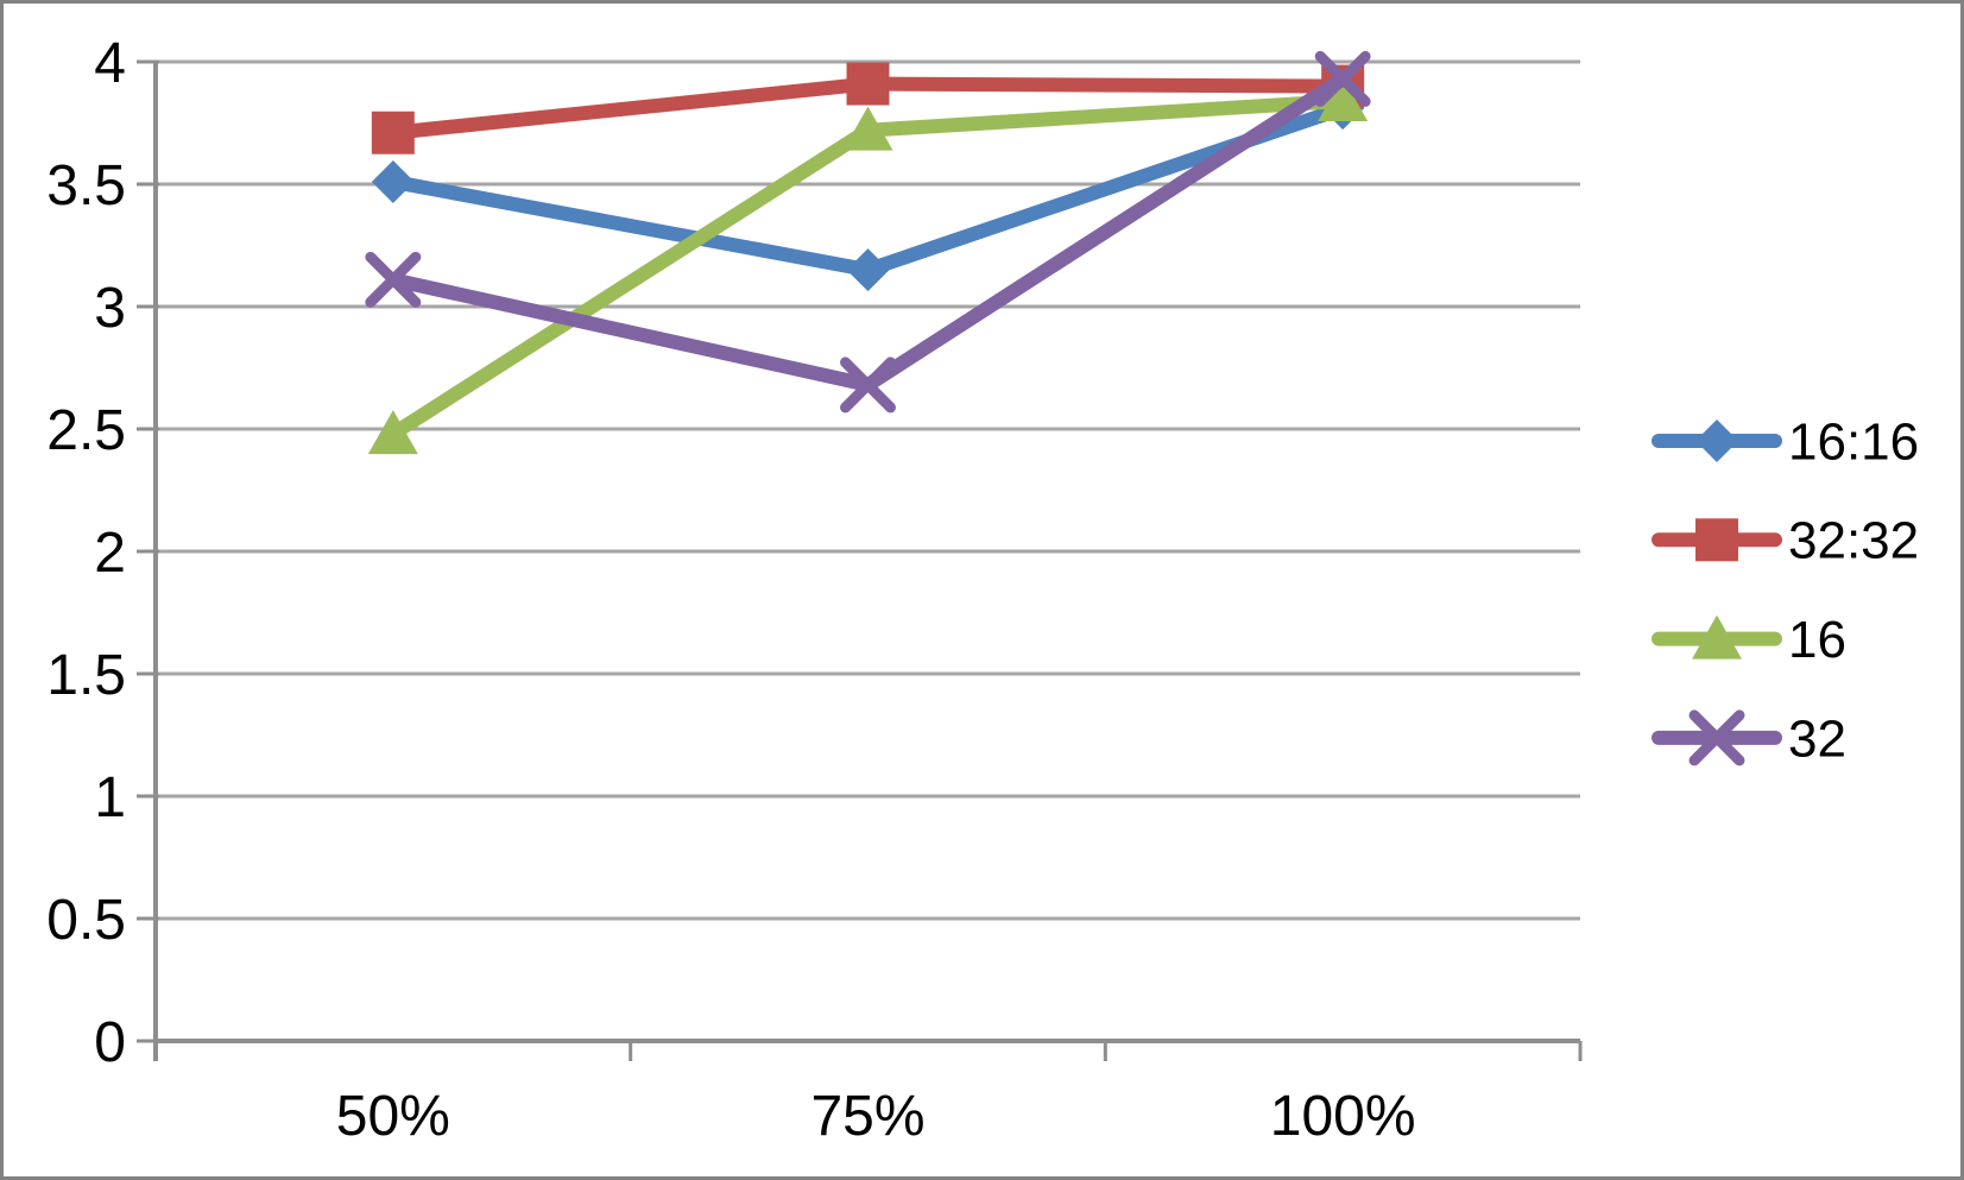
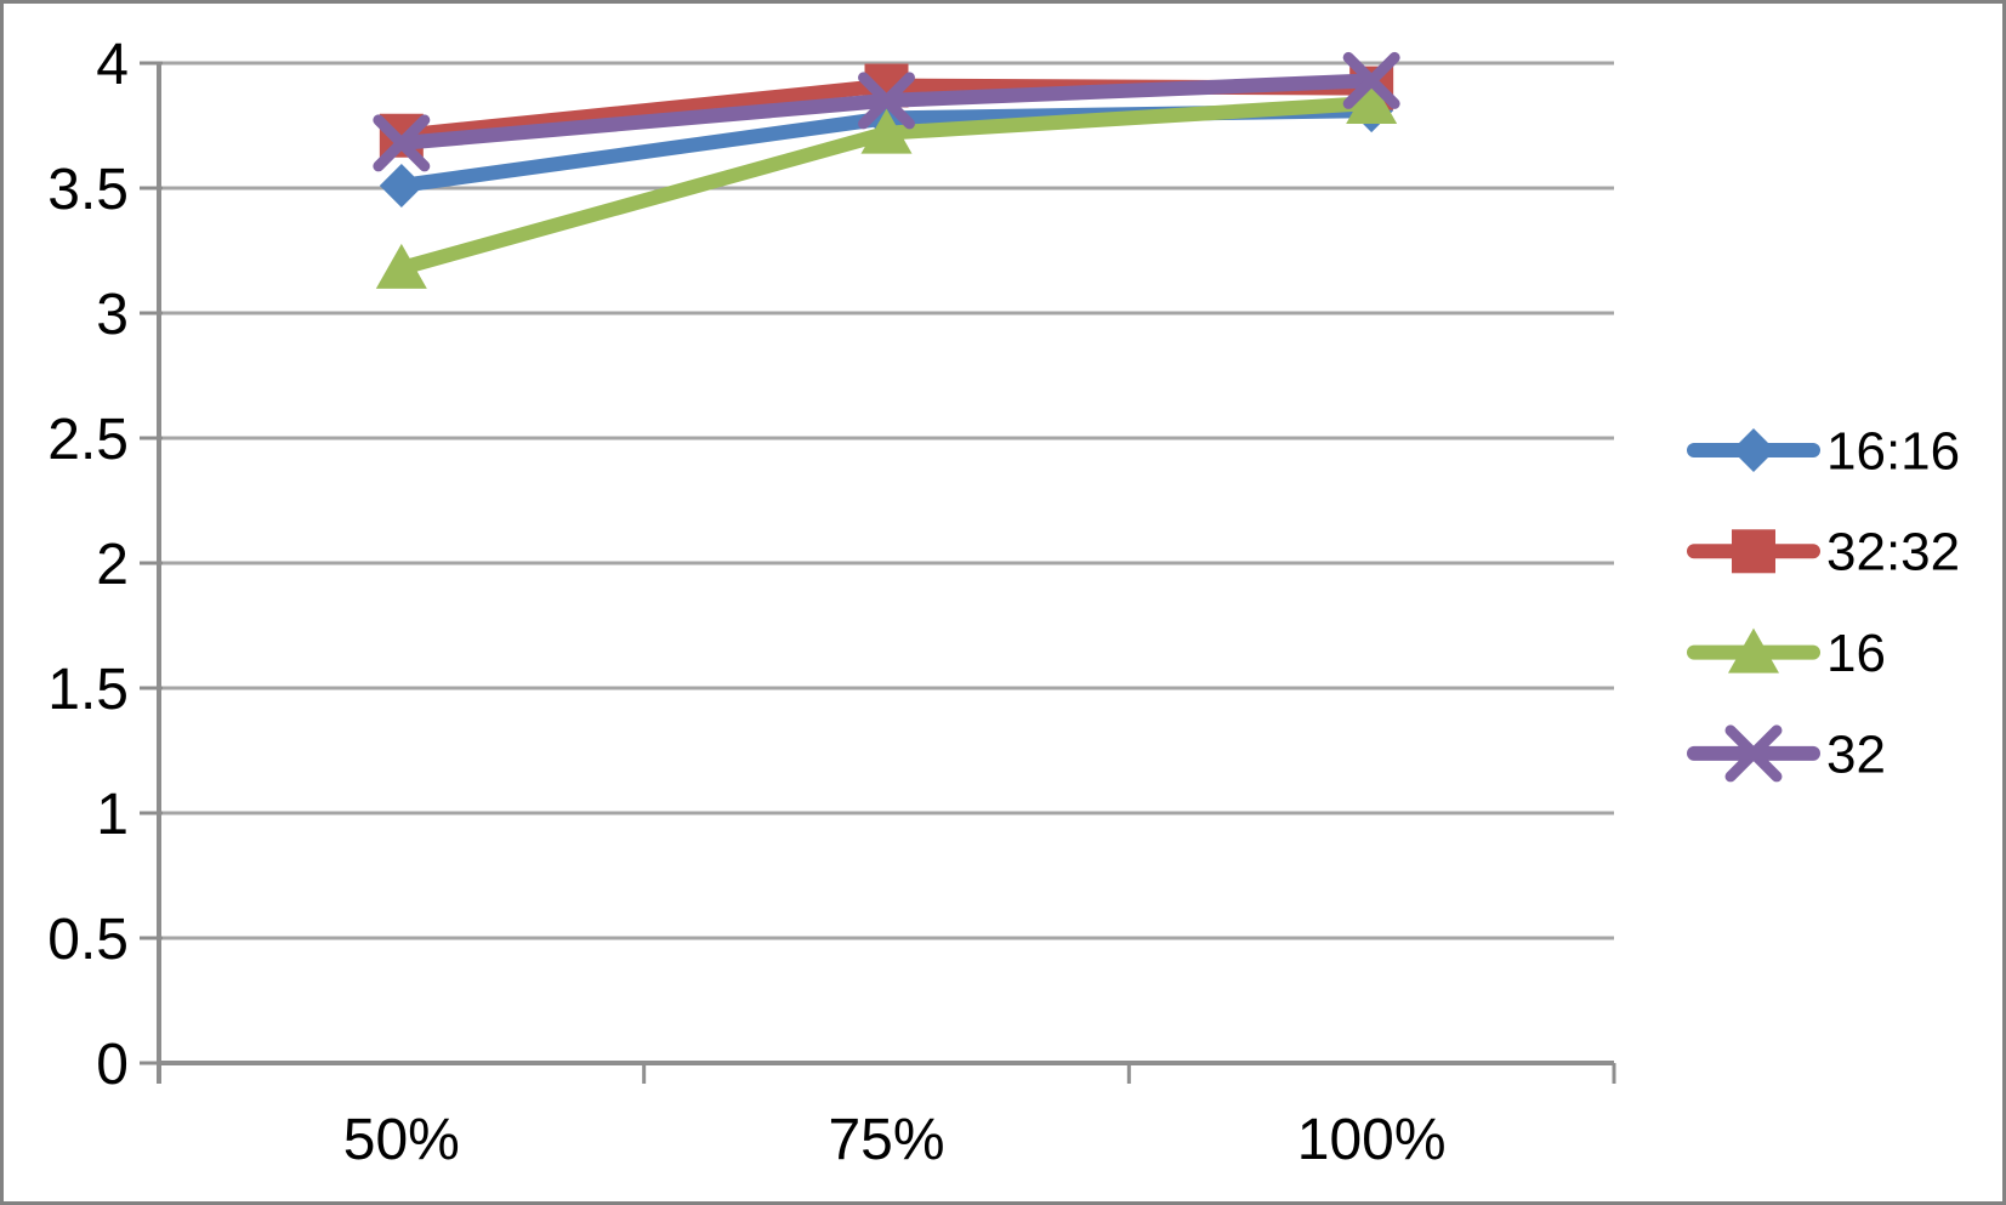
16/50%: 2.48 -> 3.18
32/50%: 3.11 -> 3.68
16:16/75%: 3.15 -> 3.78
32/75%: 2.68 -> 3.85
